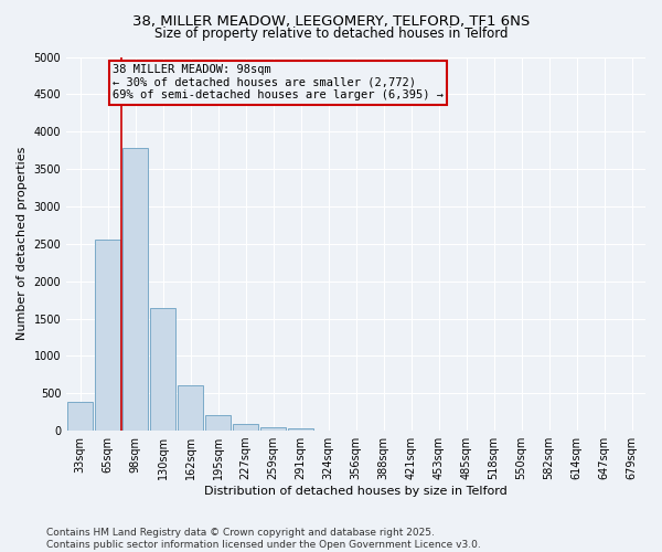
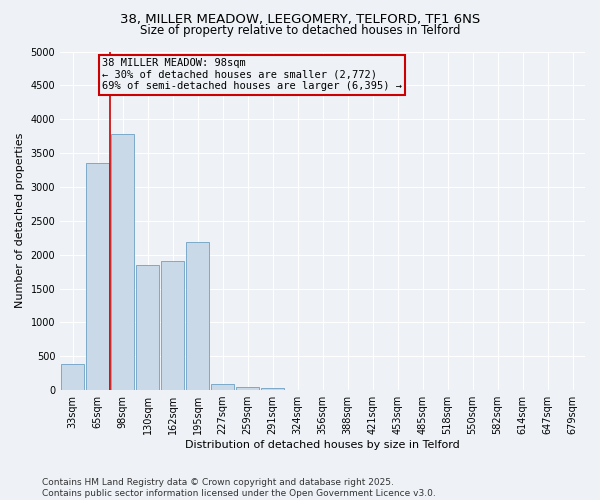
65sqm: 2550 -> 3360
130sqm: 1640 -> 1840
162sqm: 610 -> 1900
195sqm: 220 -> 2180
